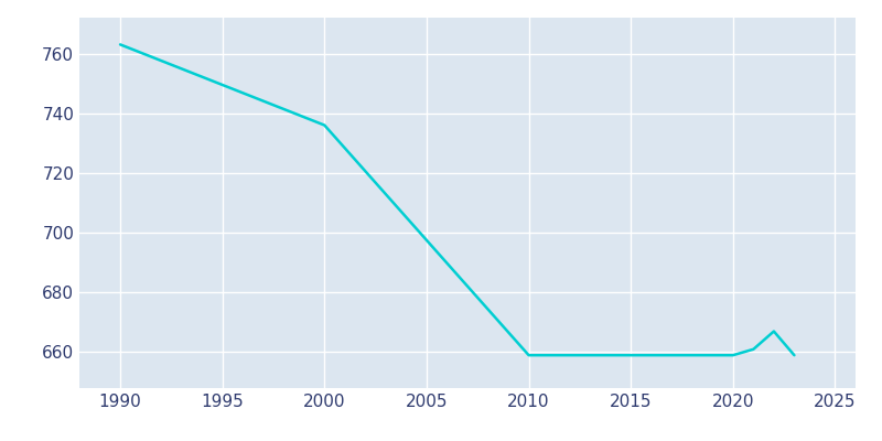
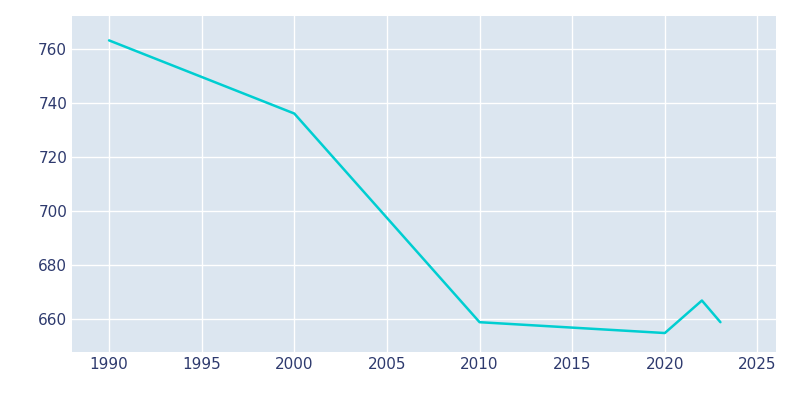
2020: 659 -> 655
